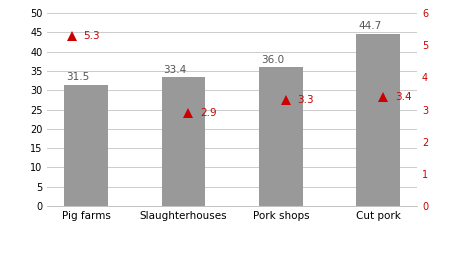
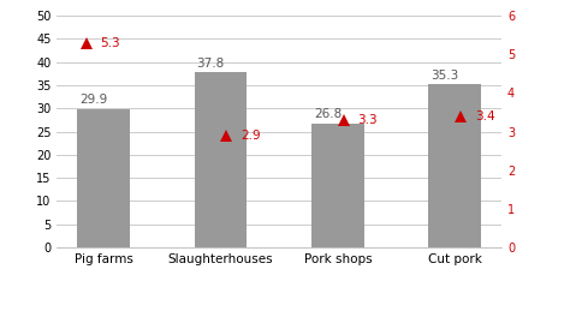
Pig farms: 31.5 -> 29.9
Slaughterhouses: 33.4 -> 37.8
Pork shops: 36.0 -> 26.8
Cut pork: 44.7 -> 35.3
